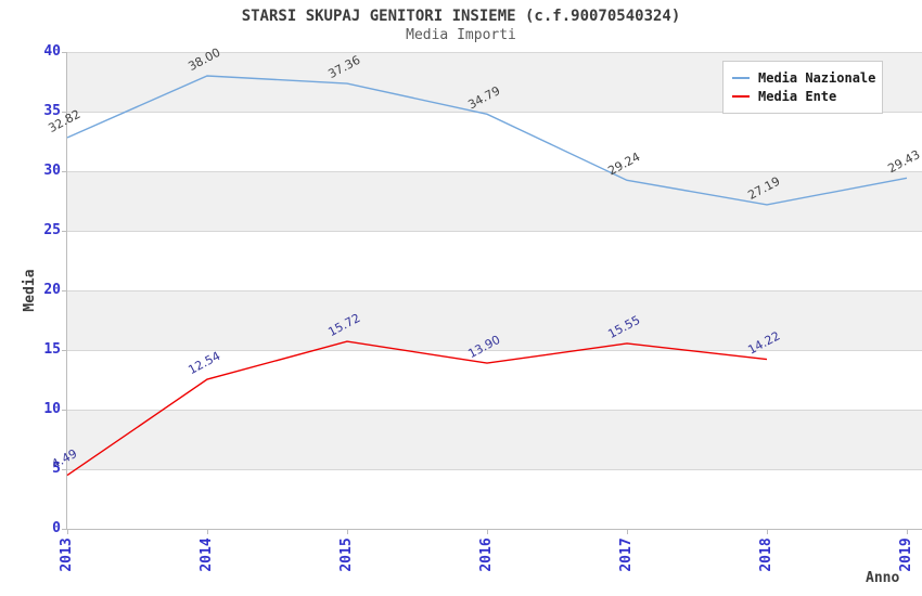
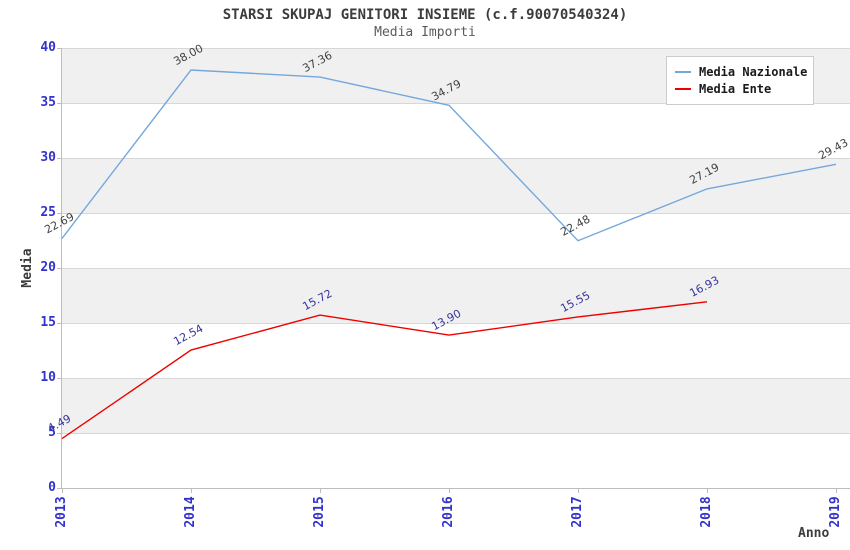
Media Nazionale/2013: 32.82 -> 22.69
Media Nazionale/2017: 29.24 -> 22.48
Media Ente/2018: 14.22 -> 16.93
